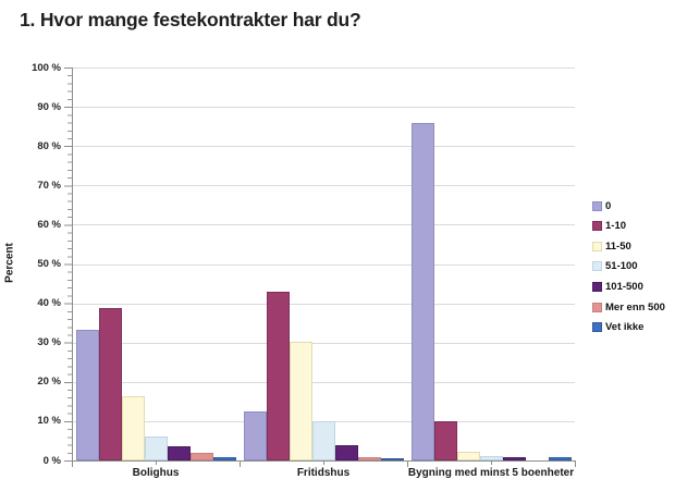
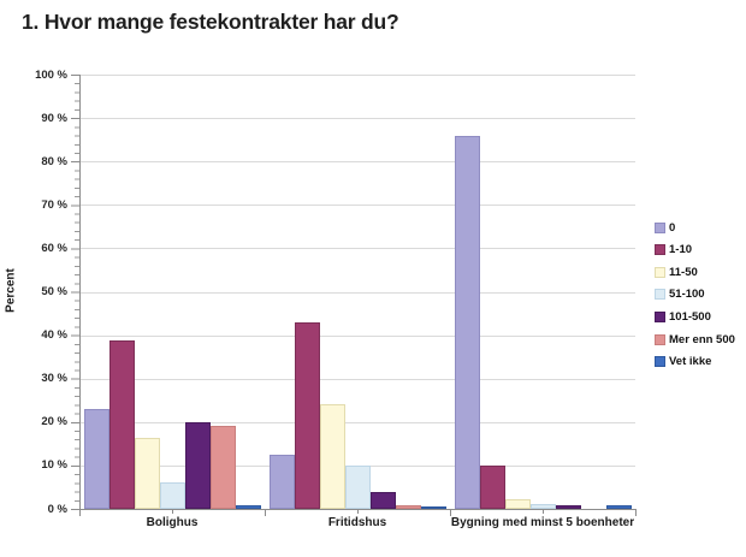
0/Bolighus: 33% -> 23%
101-500/Bolighus: 4% -> 20%
Mer enn 500/Bolighus: 2% -> 19%
11-50/Fritidshus: 30% -> 24%
